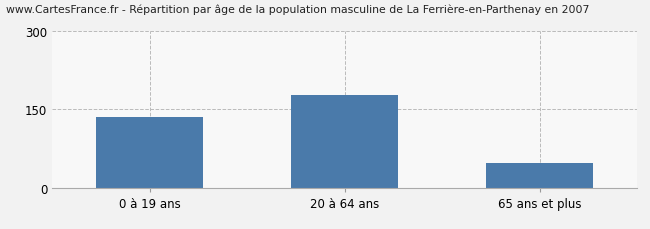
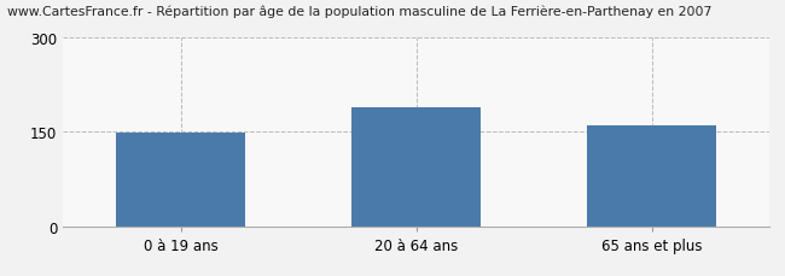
0 à 19 ans: 135 -> 148
20 à 64 ans: 178 -> 190
65 ans et plus: 48 -> 160
